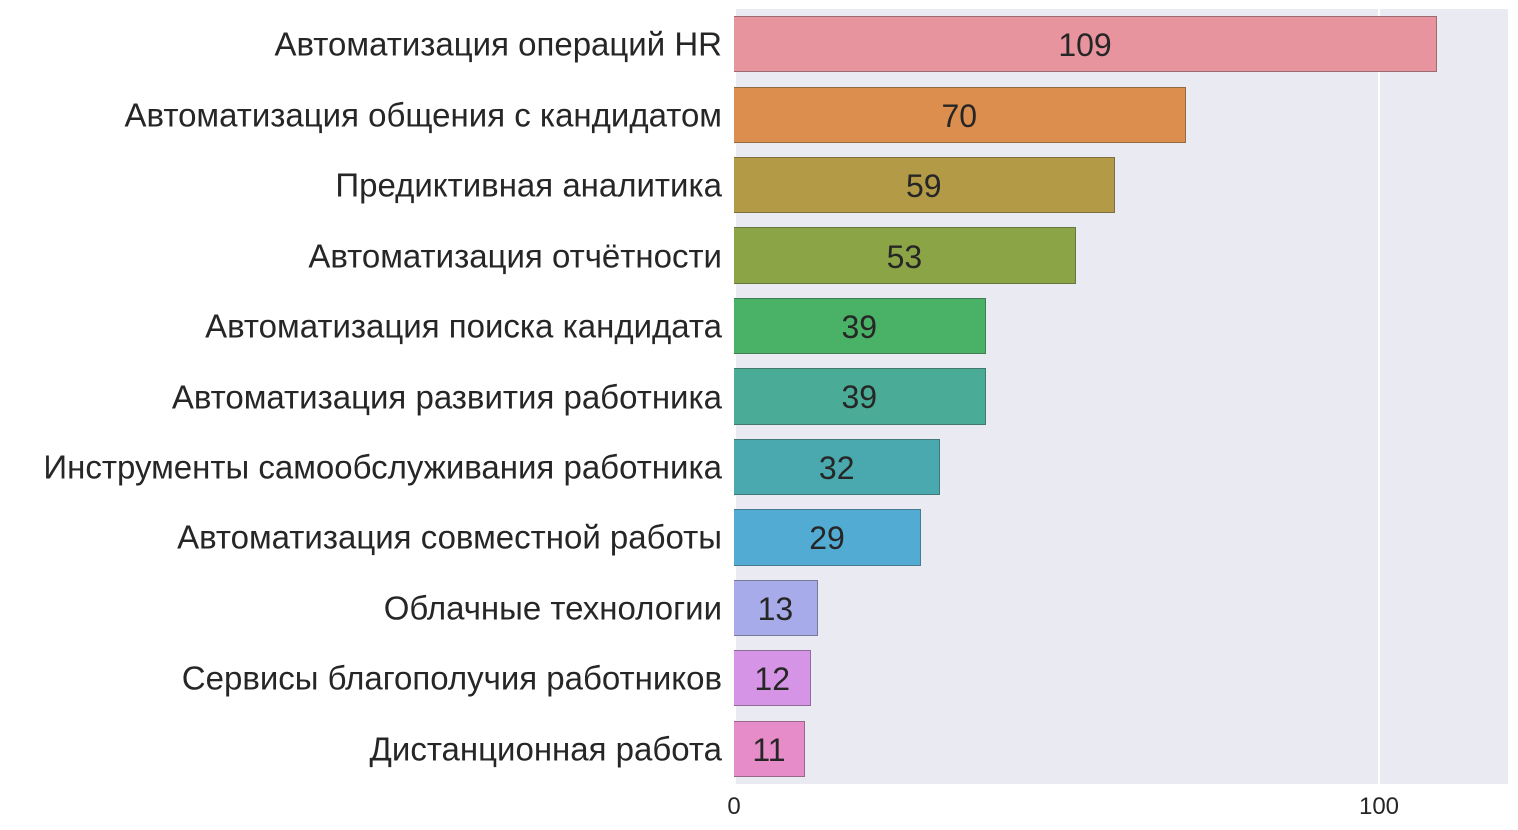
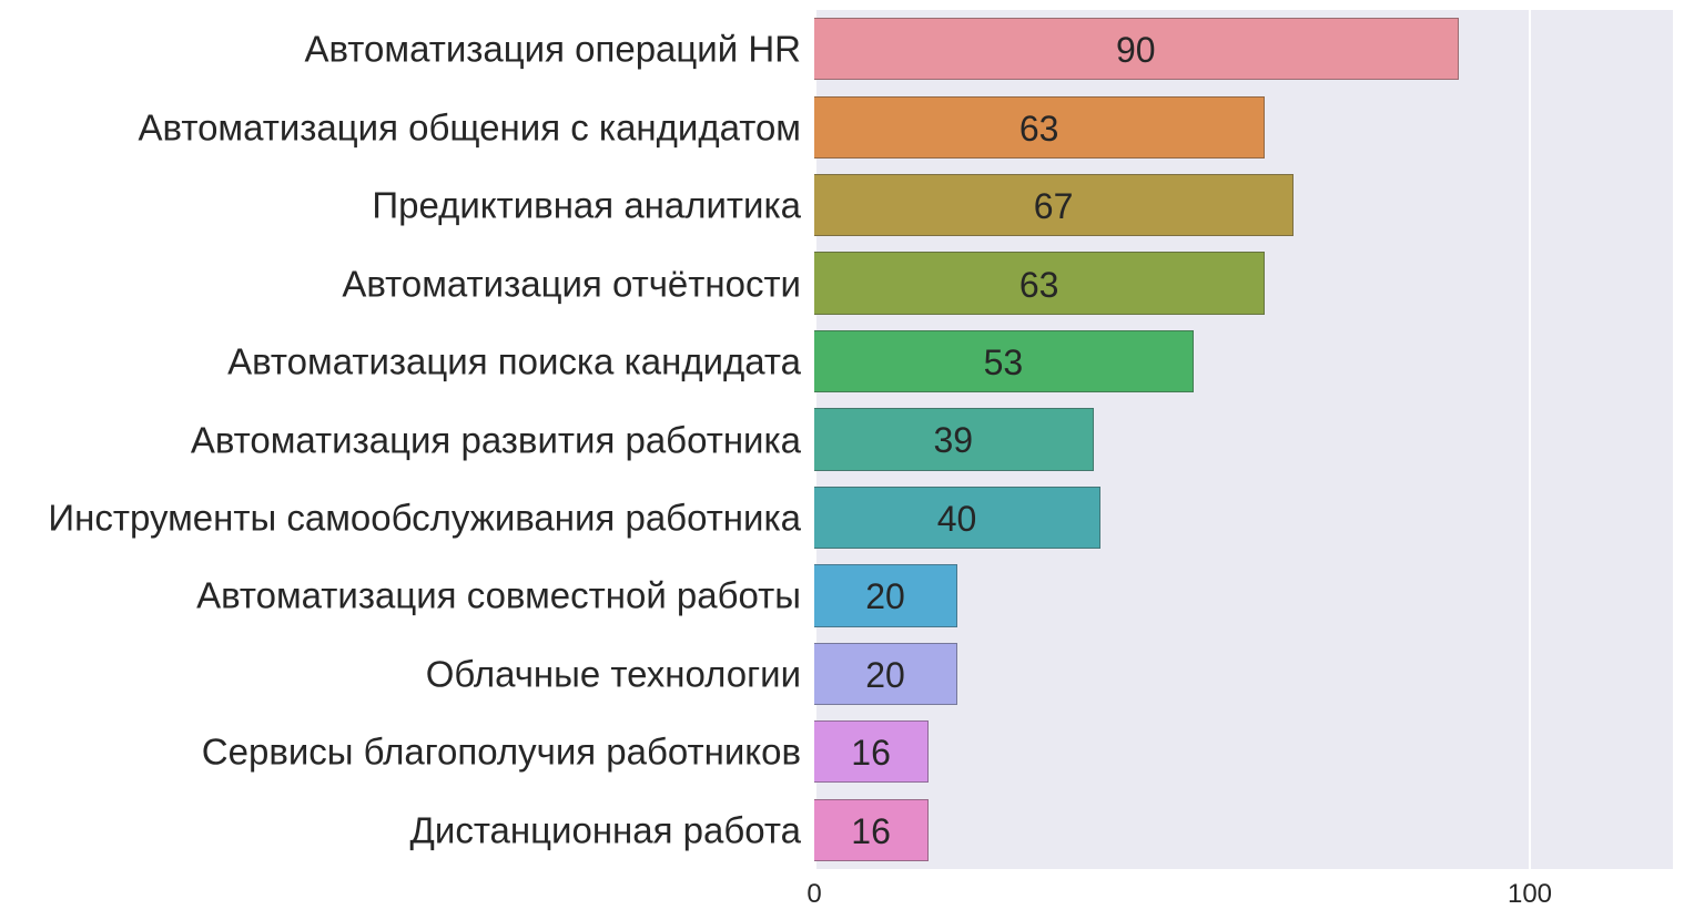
Автоматизация операций HR: 109 -> 90
Автоматизация общения с кандидатом: 70 -> 63
Предиктивная аналитика: 59 -> 67
Автоматизация отчётности: 53 -> 63
Автоматизация поиска кандидата: 39 -> 53
Инструменты самообслуживания работника: 32 -> 40
Автоматизация совместной работы: 29 -> 20
Облачные технологии: 13 -> 20
Сервисы благополучия работников: 12 -> 16
Дистанционная работа: 11 -> 16
